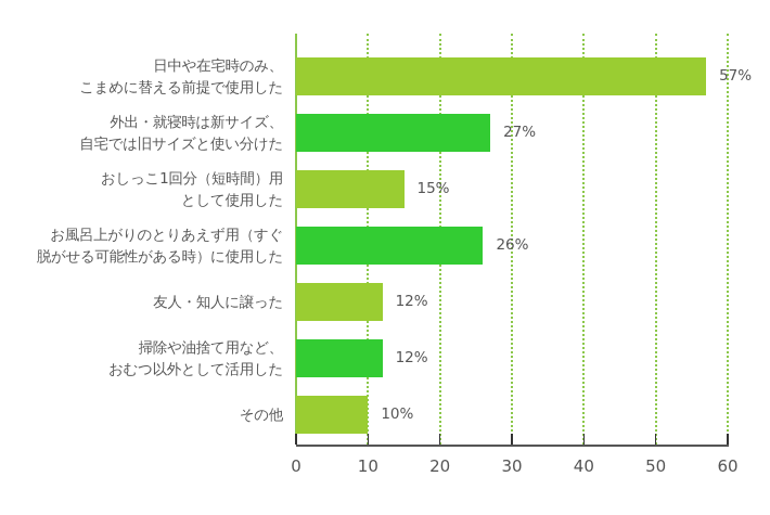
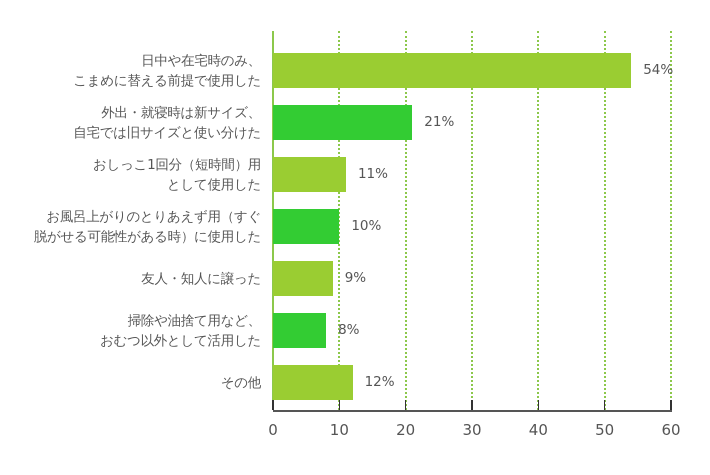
日中や在宅時のみ、こまめに替える前提で使用した: 57% -> 54%
外出・就寝時は新サイズ、自宅では旧サイズと使い分けた: 27% -> 21%
おしっこ1回分（短時間）用として使用した: 15% -> 11%
お風呂上がりのとりあえず用（すぐ脱がせる可能性がある時）に使用した: 26% -> 10%
友人・知人に譲った: 12% -> 9%
掃除や油捨て用など、おむつ以外として活用した: 12% -> 8%
その他: 10% -> 12%
